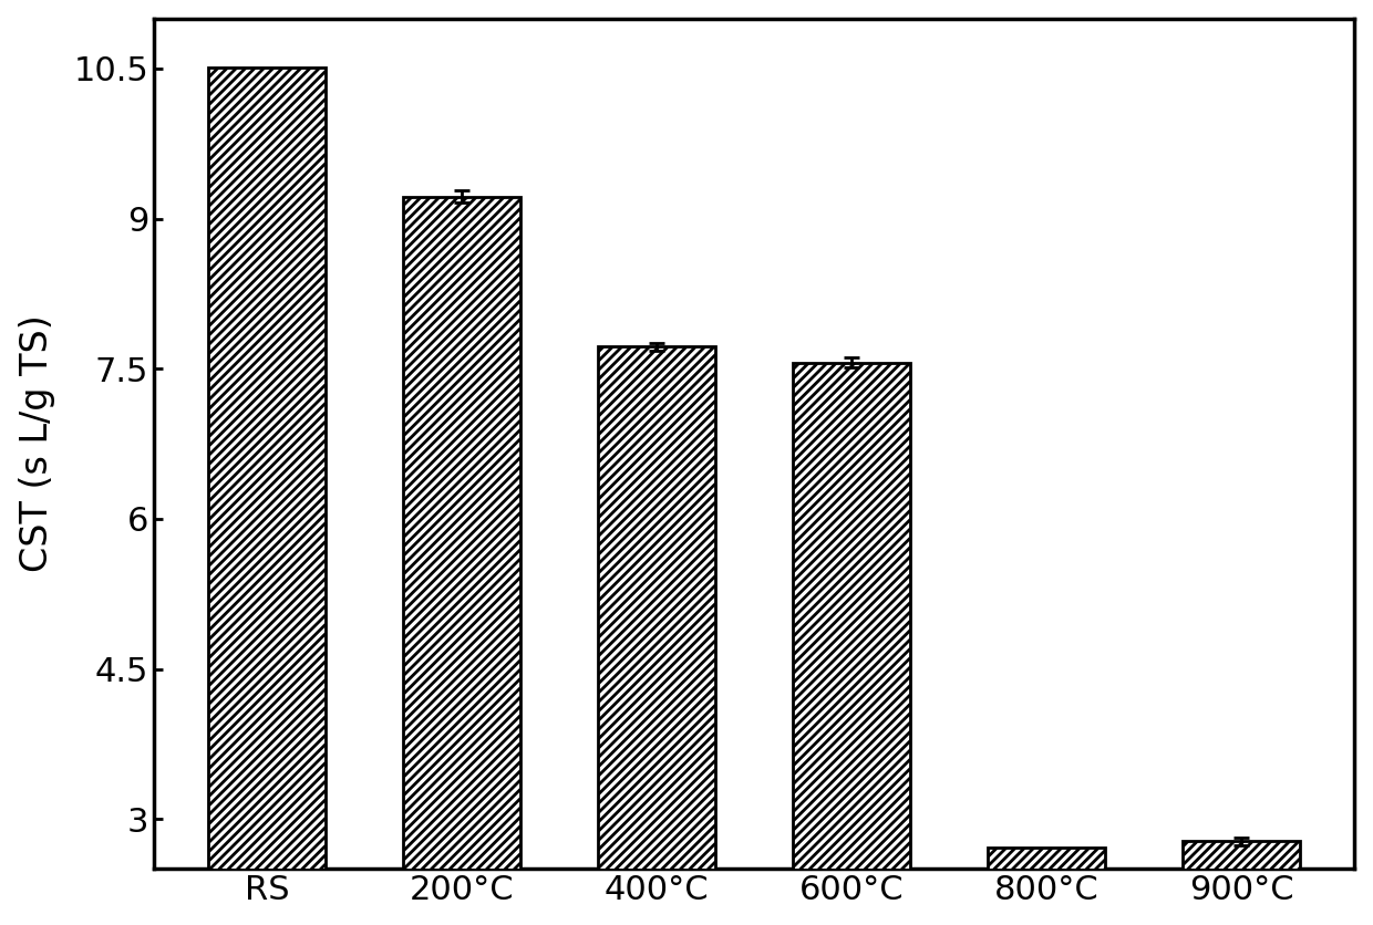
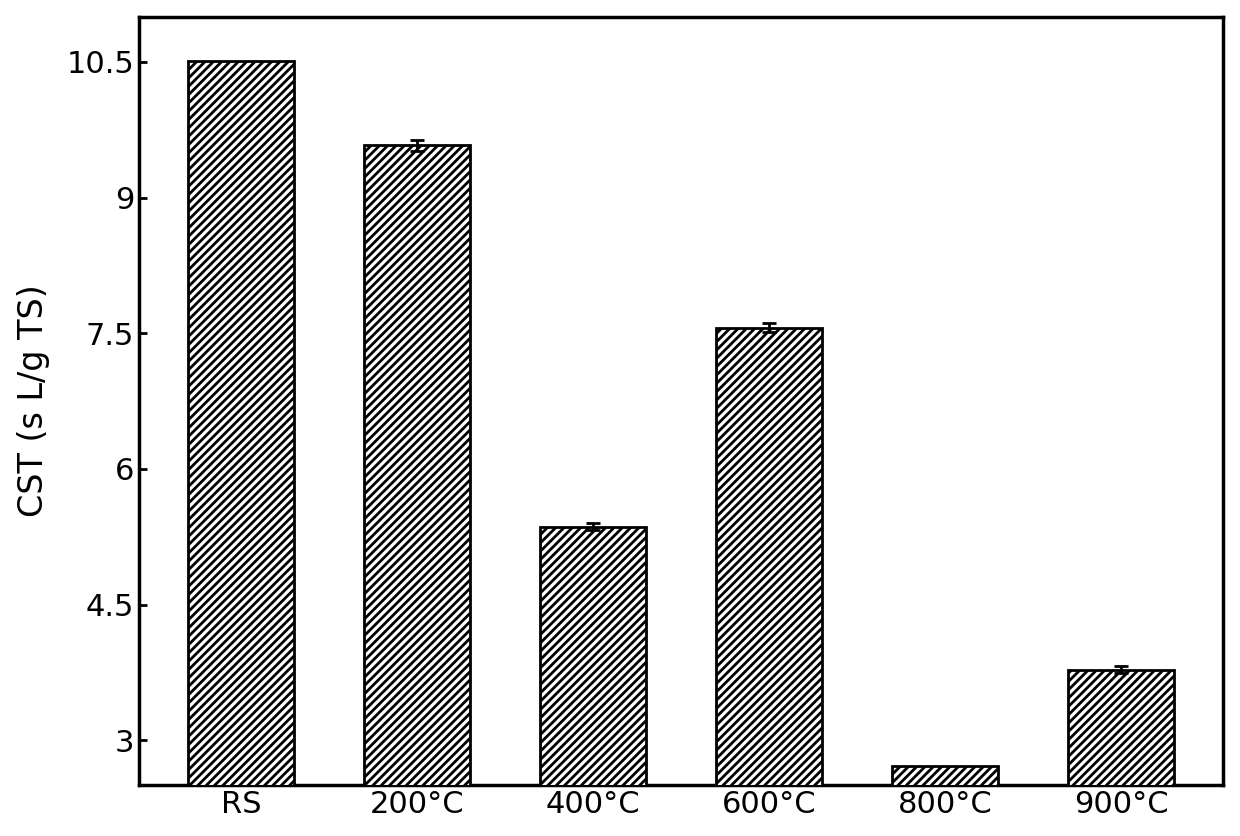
200°C: 9.22 -> 9.58
400°C: 7.72 -> 5.36
900°C: 2.78 -> 3.78
